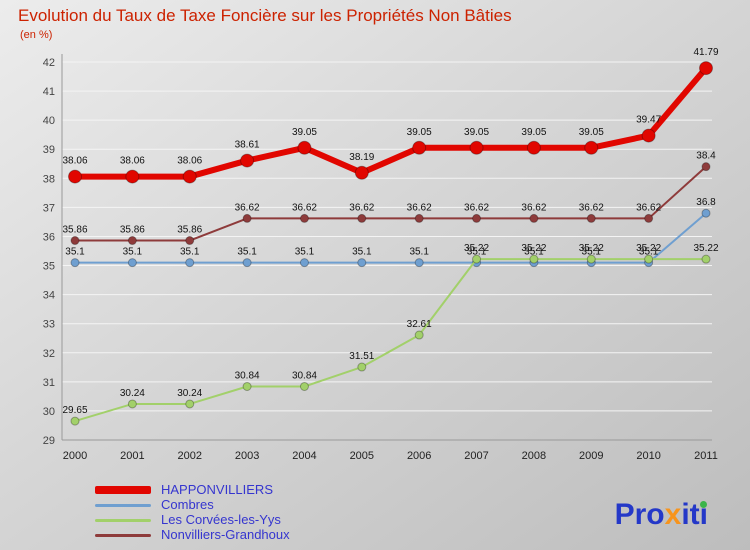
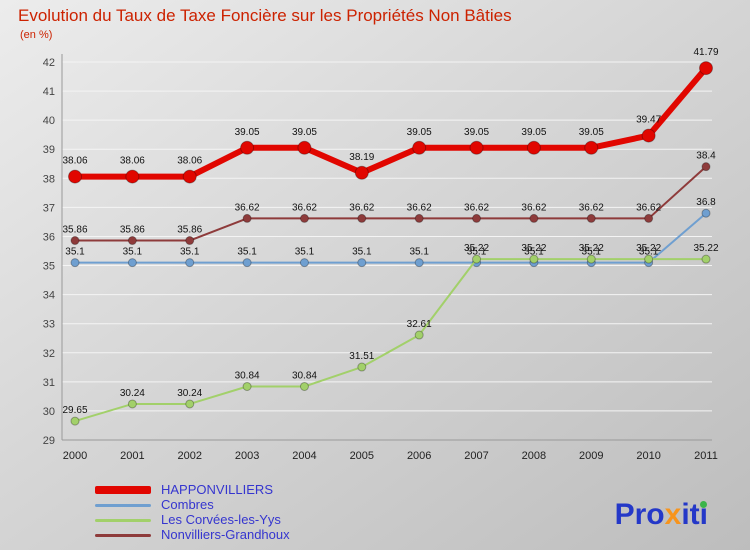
HAPPONVILLIERS/2003: 38.61 -> 39.05
